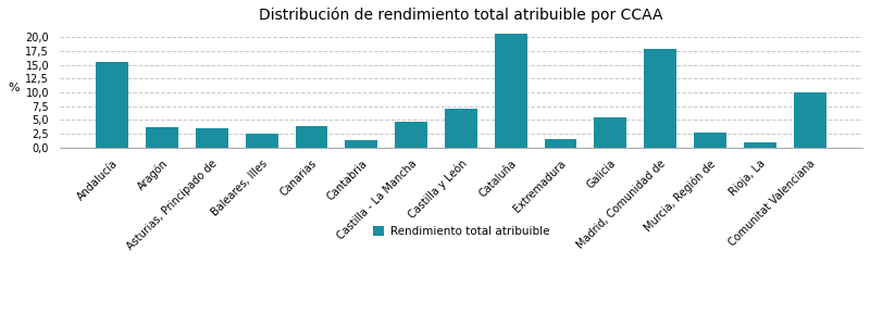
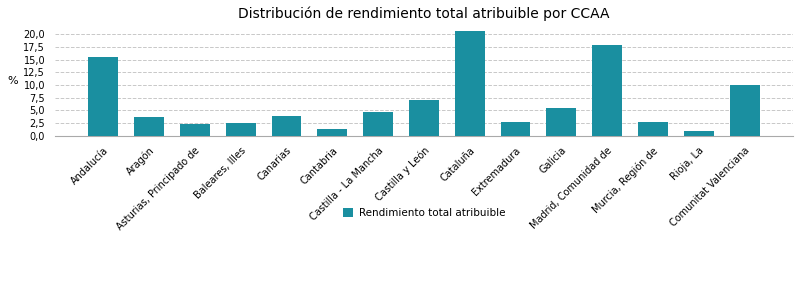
Asturias, Principado de: 3,4 -> 2,2
Extremadura: 1,4 -> 2,6
